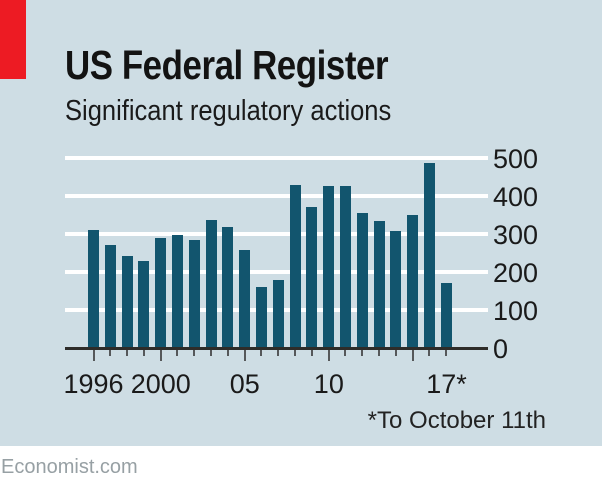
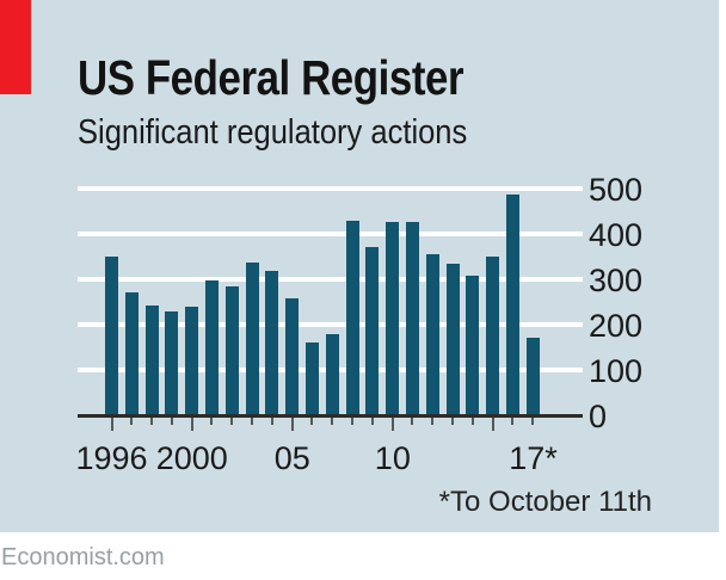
1996: 310 -> 350
2000: 290 -> 240
